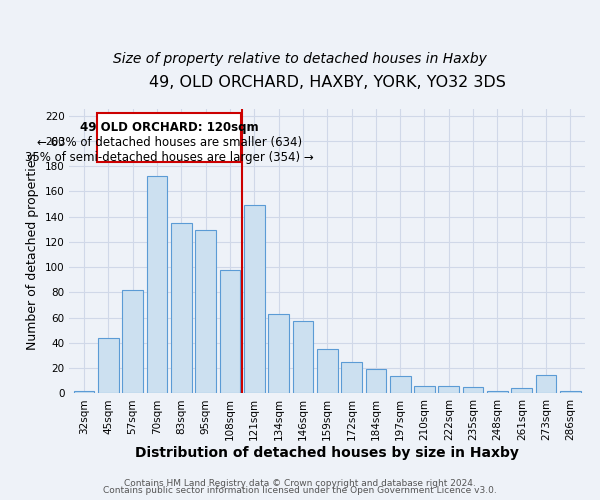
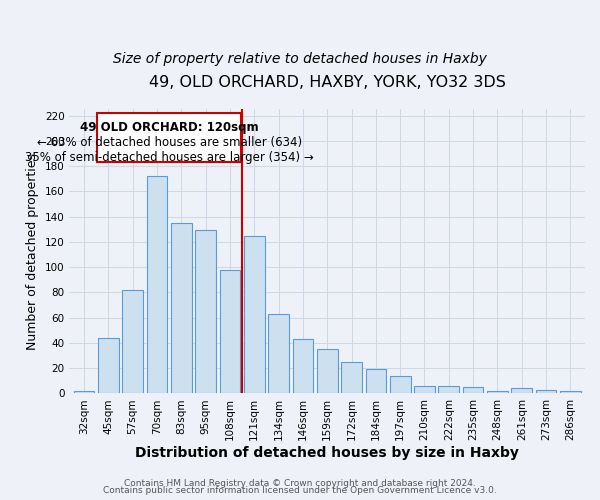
121sqm: 149 -> 125
146sqm: 57 -> 43
273sqm: 15 -> 3
